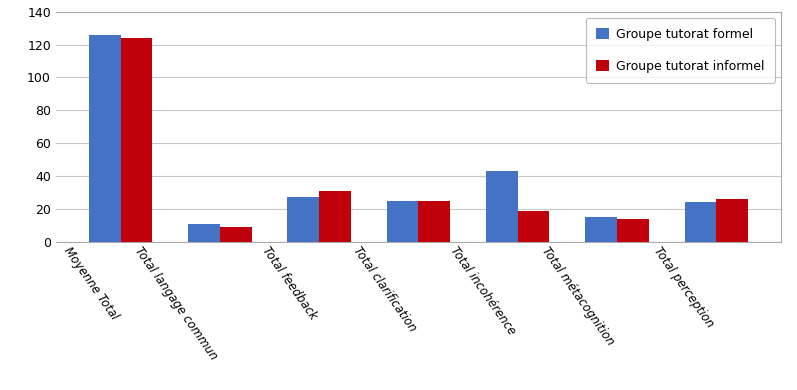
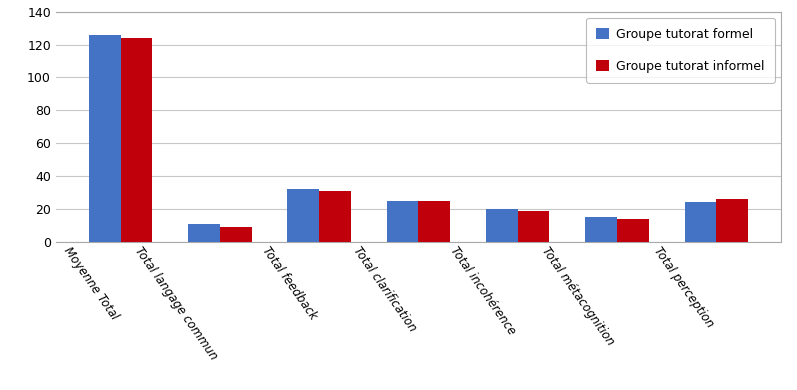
Groupe tutorat formel/Total feedback: 27 -> 32
Groupe tutorat formel/Total incohérence: 43 -> 20
